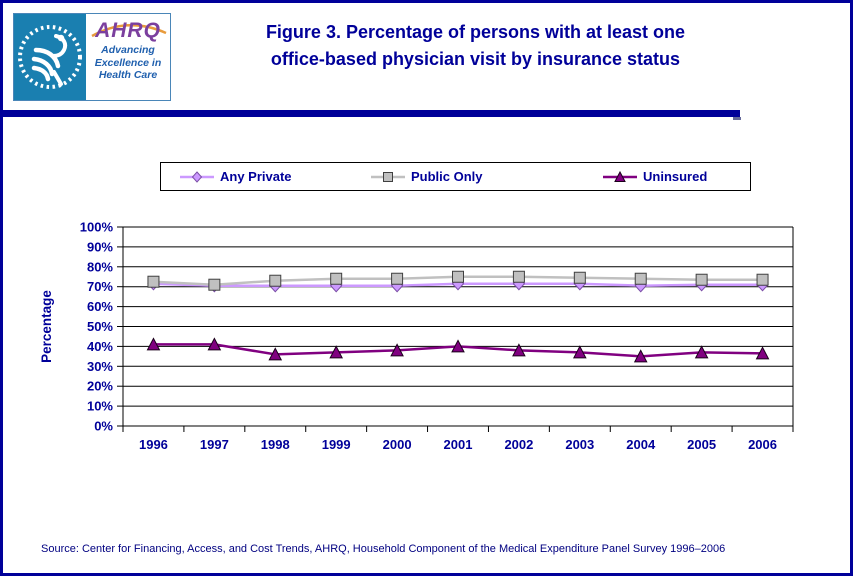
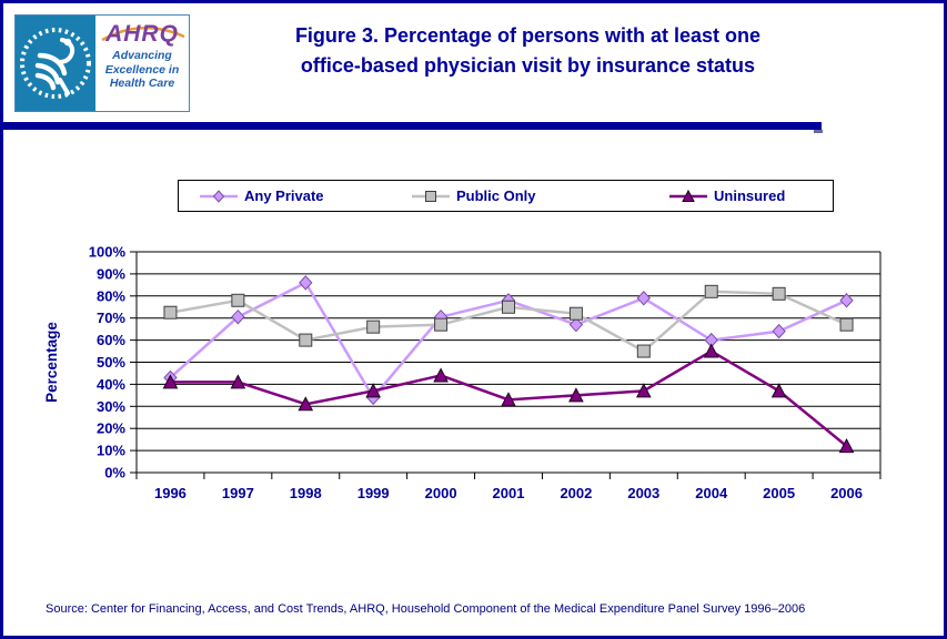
Any Private/1996: 72% -> 43%
Public Only/1997: 71% -> 78%
Any Private/1998: 70% -> 86%
Public Only/1998: 73% -> 60%
Uninsured/1998: 36% -> 31%
Any Private/1999: 70% -> 34%
Public Only/1999: 74% -> 66%
Public Only/2000: 74% -> 67%
Uninsured/2000: 38% -> 44%
Any Private/2001: 72% -> 78%
Uninsured/2001: 40% -> 33%
Any Private/2002: 72% -> 67%
Public Only/2002: 75% -> 72%
Uninsured/2002: 38% -> 35%
Any Private/2003: 72% -> 79%
Public Only/2003: 74% -> 55%
Any Private/2004: 70% -> 60%
Public Only/2004: 74% -> 82%
Uninsured/2004: 35% -> 55%
Any Private/2005: 71% -> 64%
Public Only/2005: 74% -> 81%
Any Private/2006: 71% -> 78%
Public Only/2006: 74% -> 67%
Uninsured/2006: 36% -> 12%
